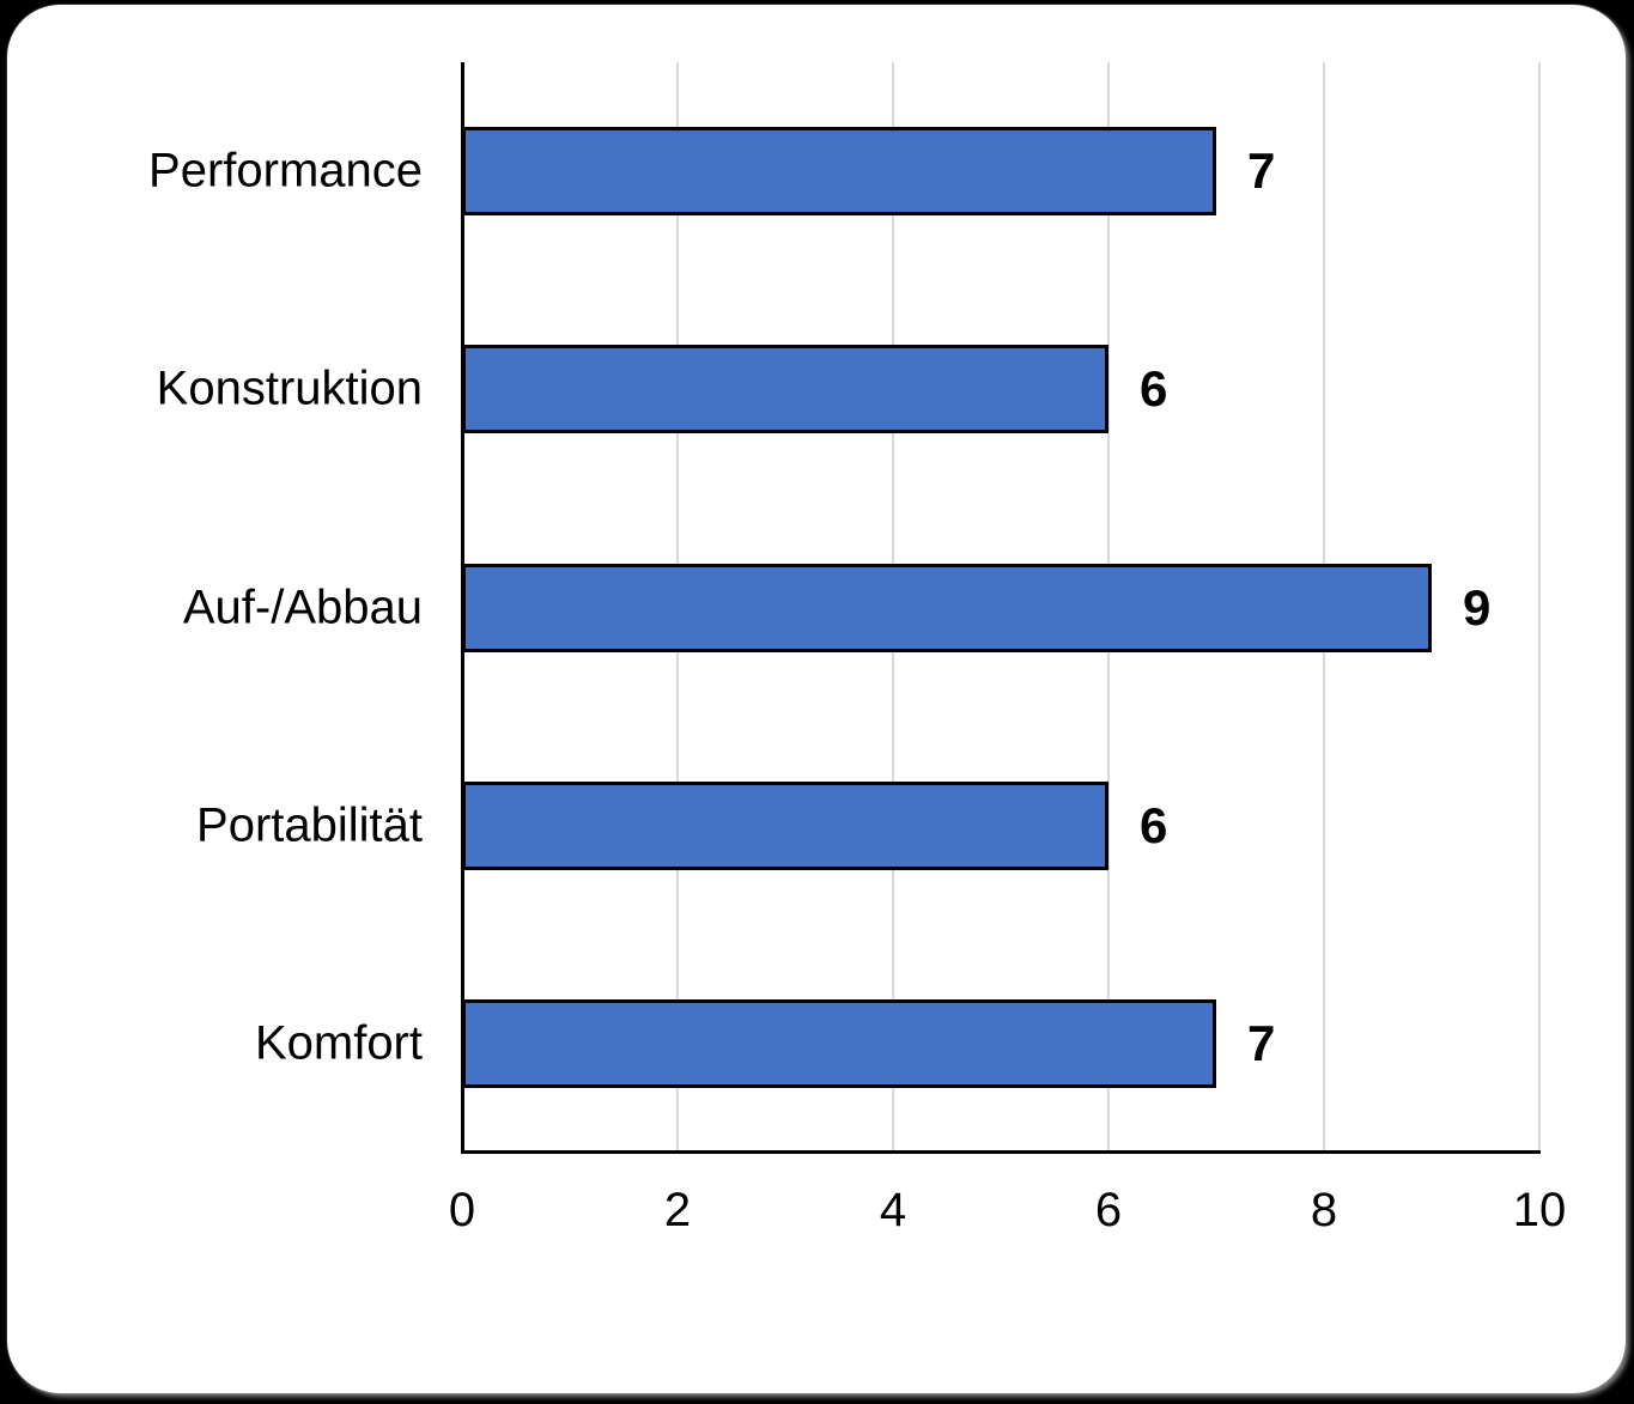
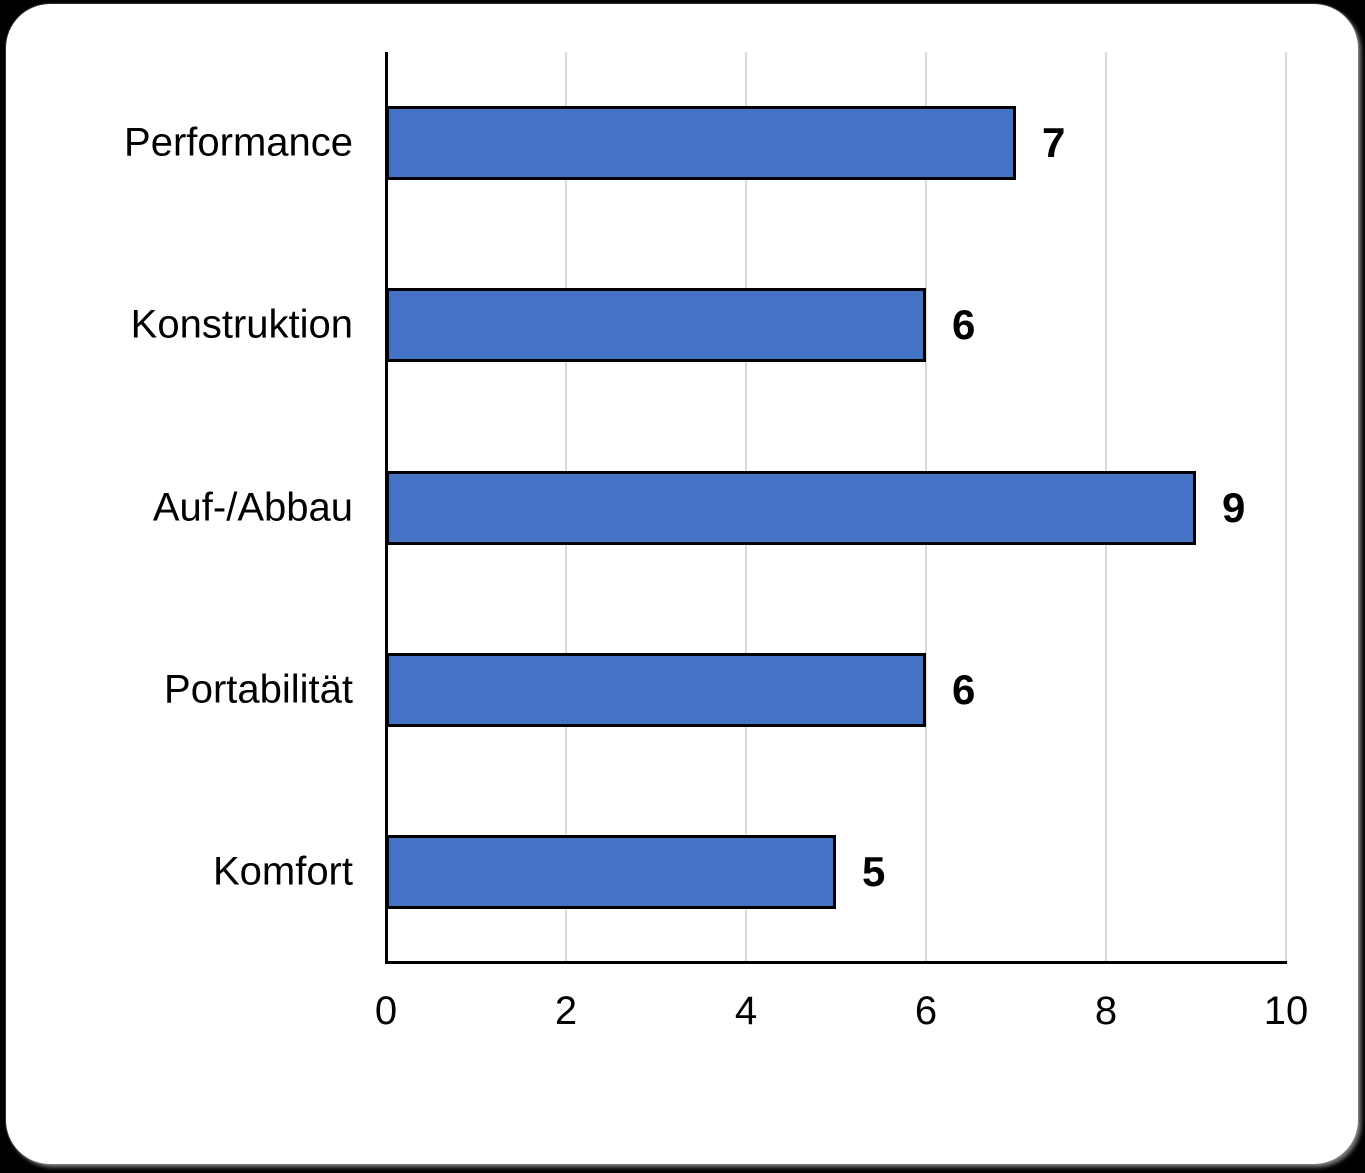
Komfort: 7 -> 5
